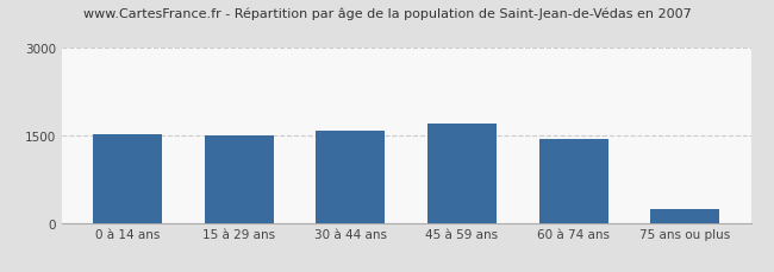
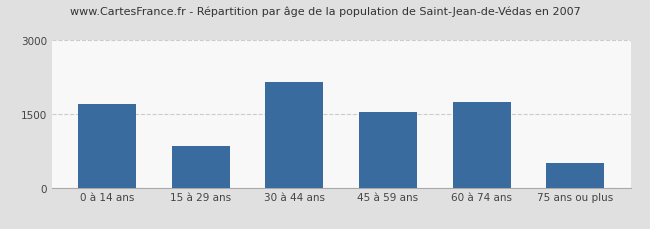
0 à 14 ans: 1530 -> 1700
15 à 29 ans: 1510 -> 850
30 à 44 ans: 1580 -> 2150
45 à 59 ans: 1700 -> 1550
60 à 74 ans: 1430 -> 1750
75 ans ou plus: 230 -> 500
